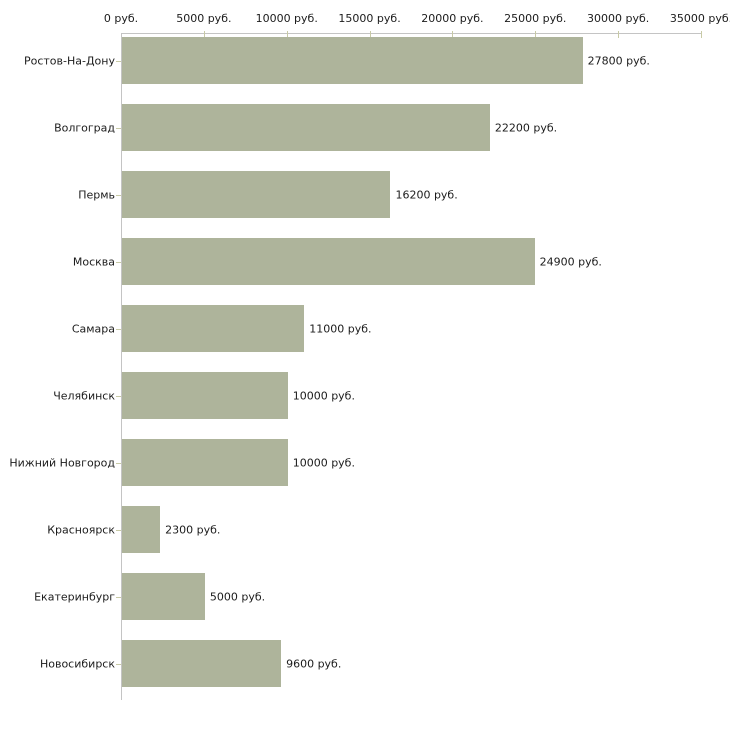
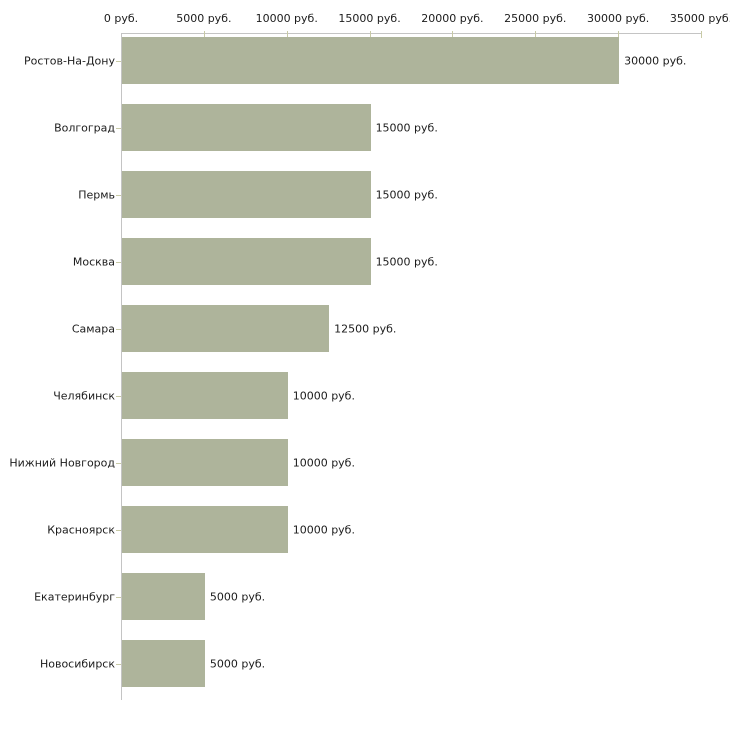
Ростов-На-Дону: 27800 -> 30000
Волгоград: 22200 -> 15000
Пермь: 16200 -> 15000
Москва: 24900 -> 15000
Самара: 11000 -> 12500
Красноярск: 2300 -> 10000
Новосибирск: 9600 -> 5000
